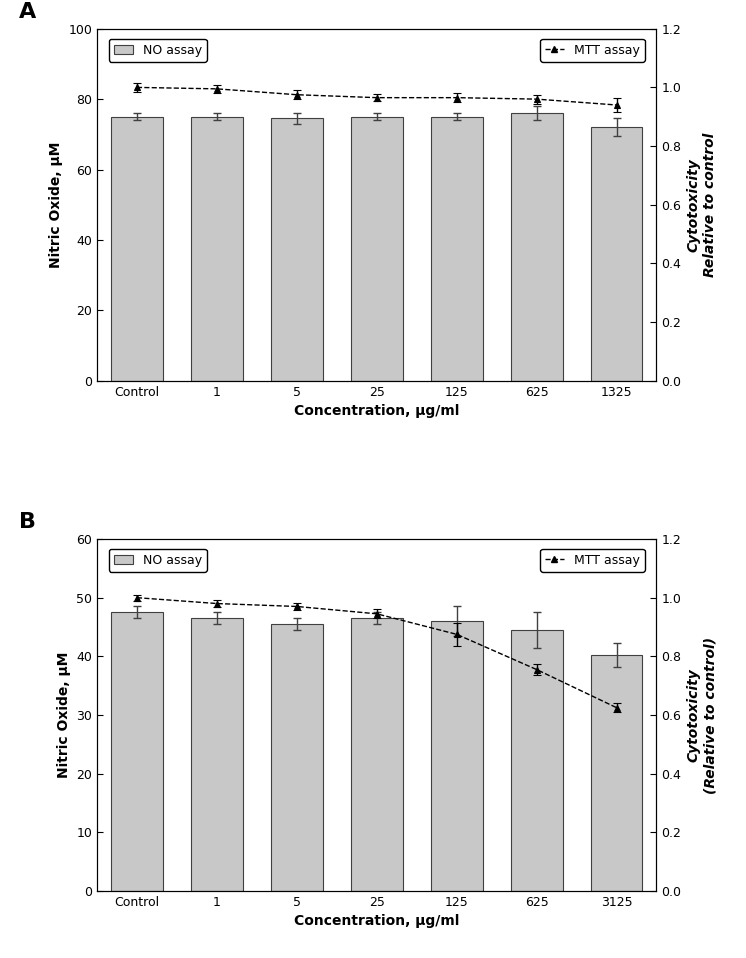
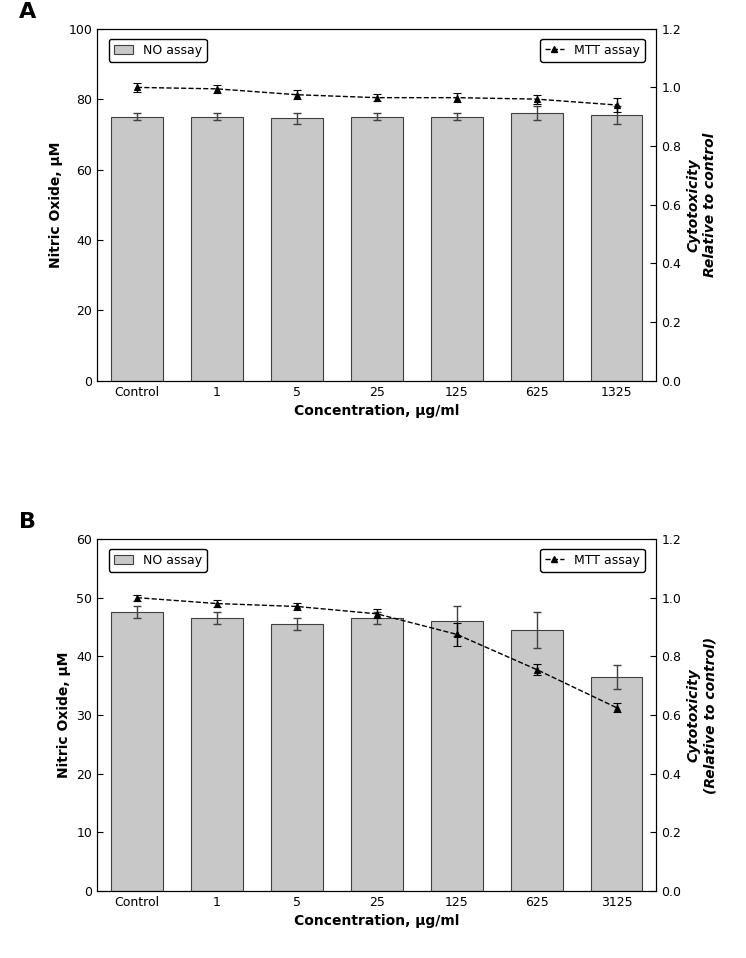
NO assay/1325: 72.0 -> 75.5
NO assay/3125: 40.2 -> 36.5
